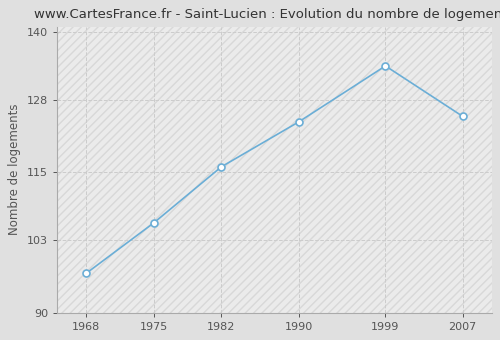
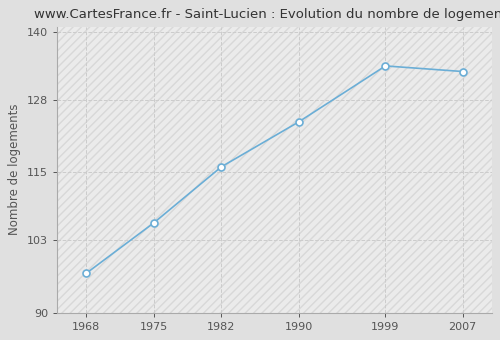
2007: 125 -> 133
